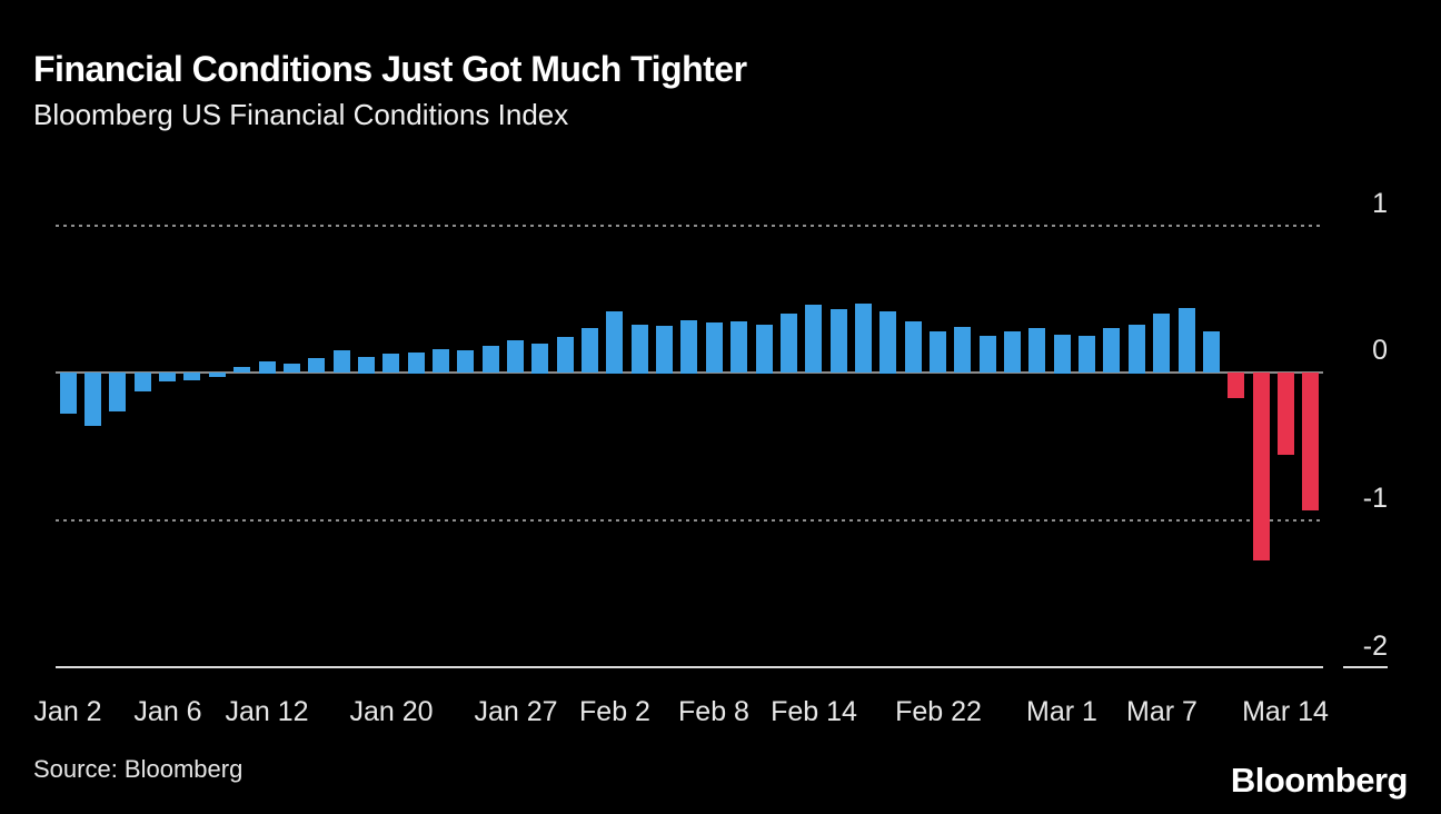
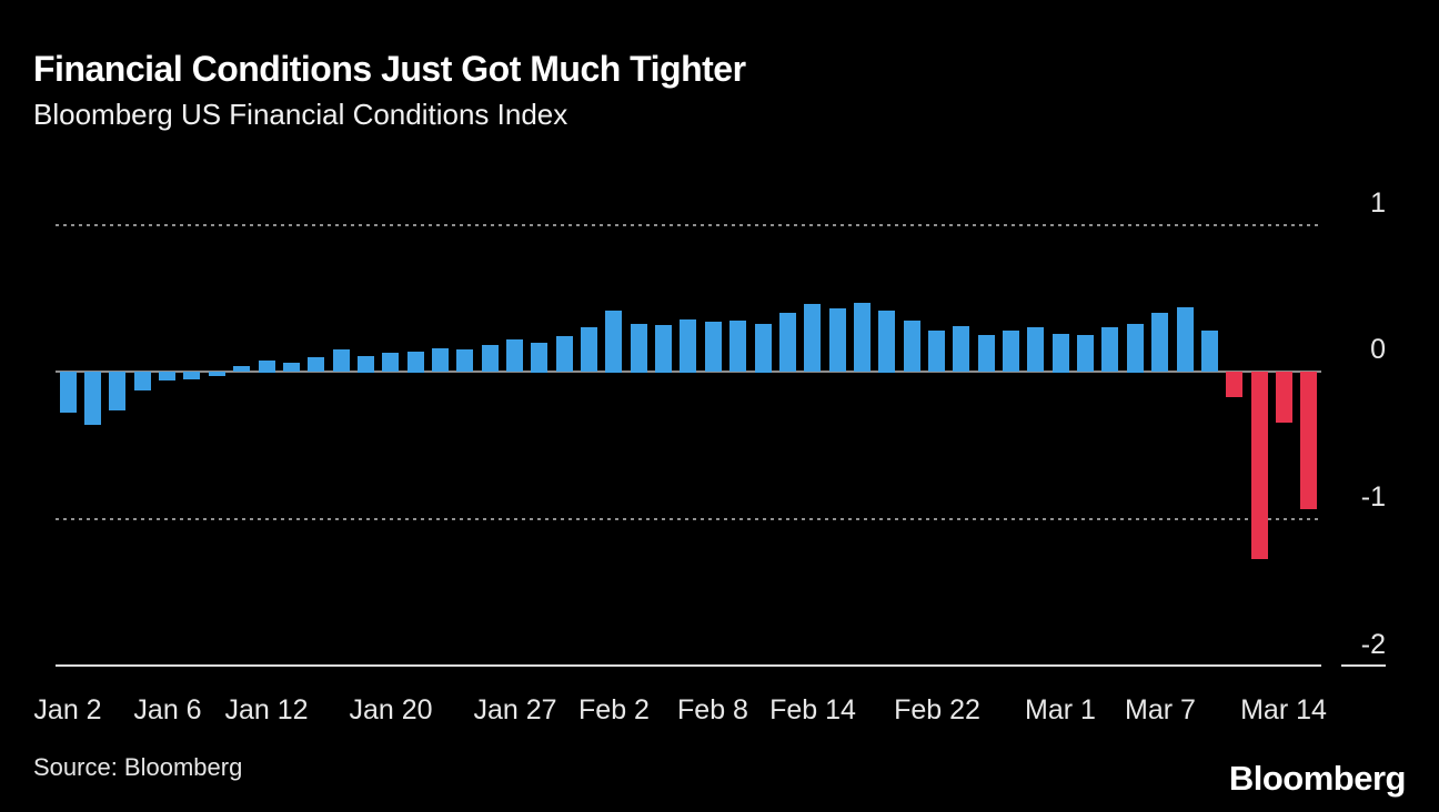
Mar 14: -0.56 -> -0.35
